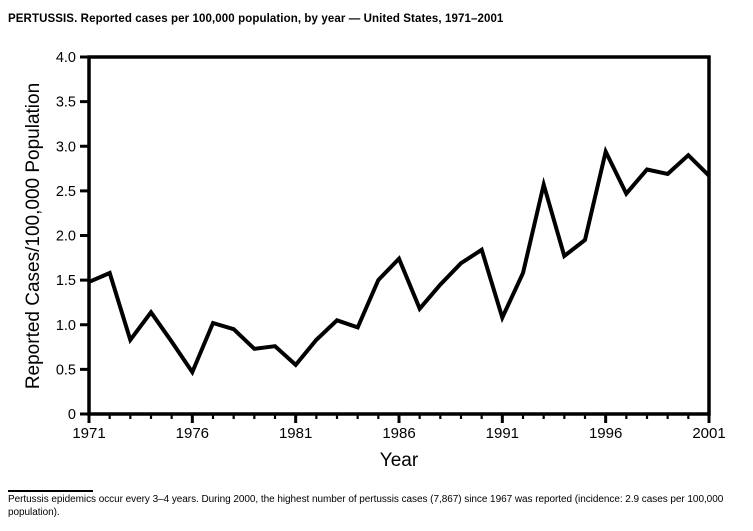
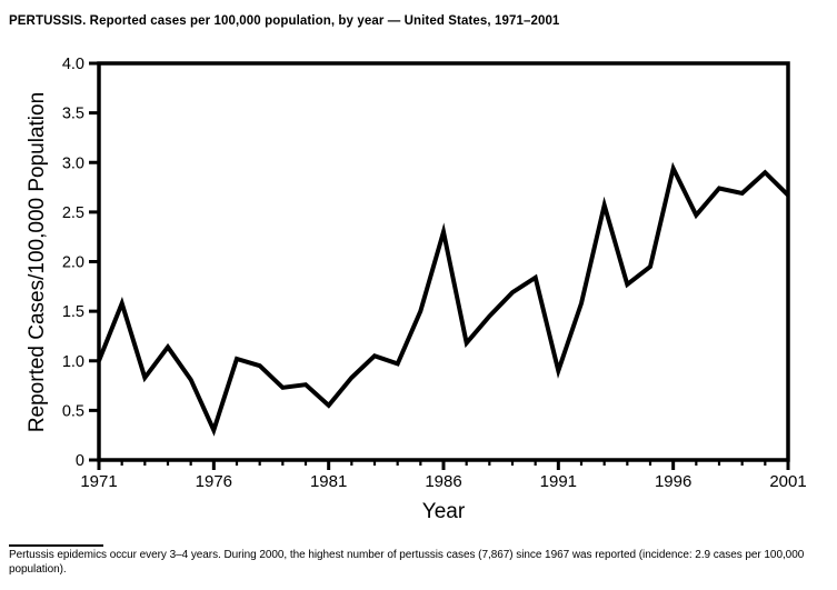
1971: 1.5 -> 1.0
1976: 0.5 -> 0.3
1986: 1.7 -> 2.3
1991: 1.1 -> 0.9
